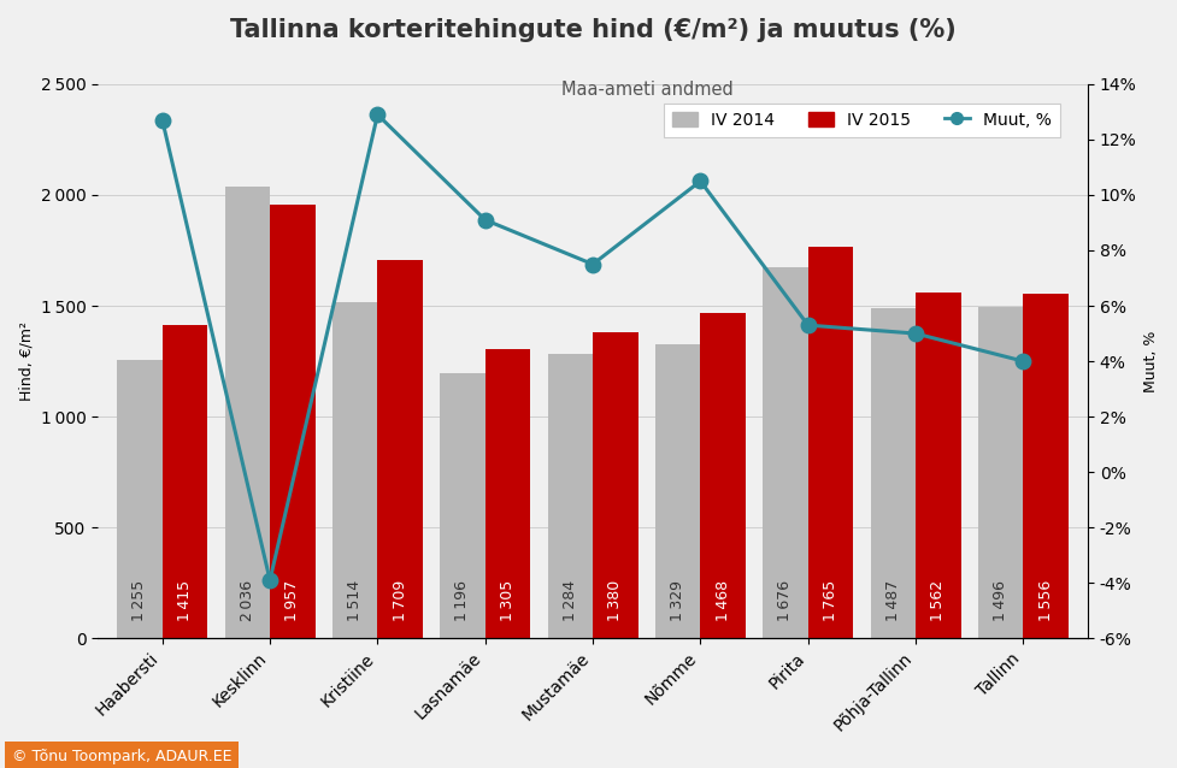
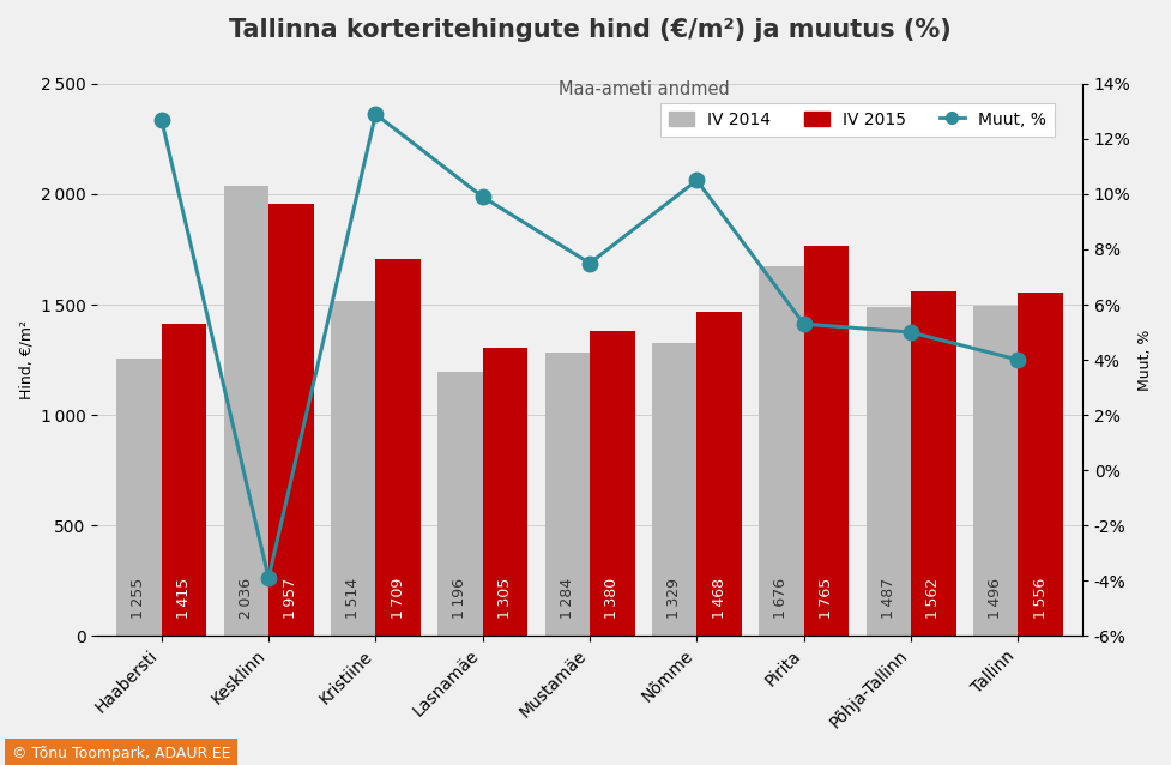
Muut, %/Lasnamäe: 9.1% -> 9.9%
